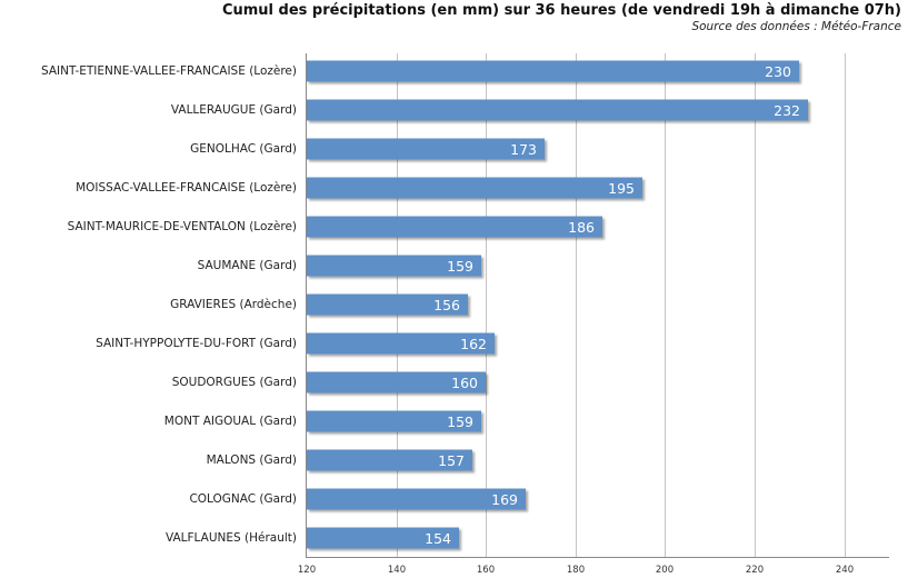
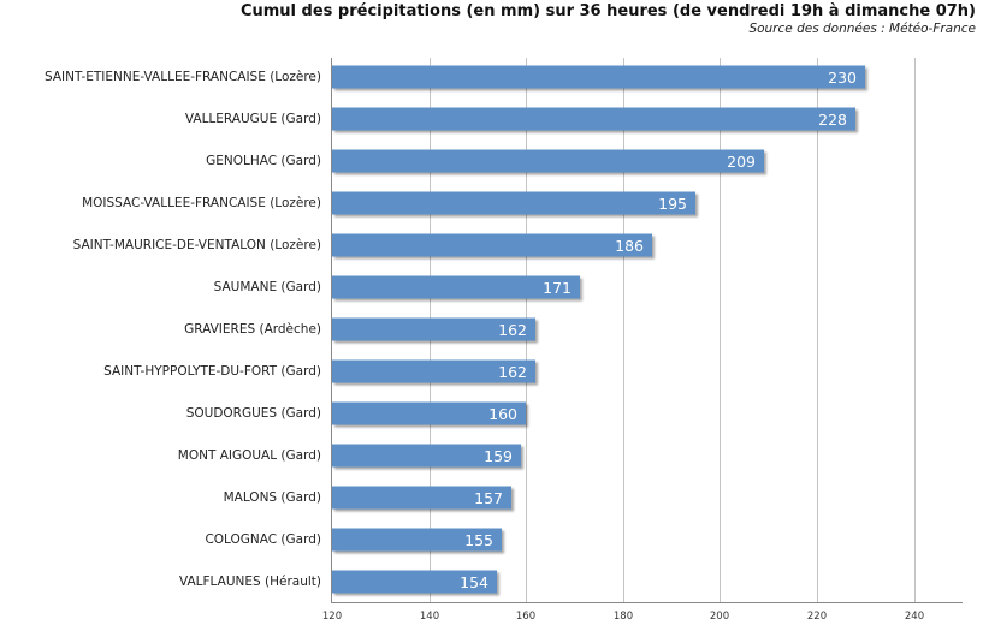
VALLERAUGUE (Gard): 232 -> 228
GENOLHAC (Gard): 173 -> 209
SAUMANE (Gard): 159 -> 171
GRAVIERES (Ardèche): 156 -> 162
COLOGNAC (Gard): 169 -> 155
